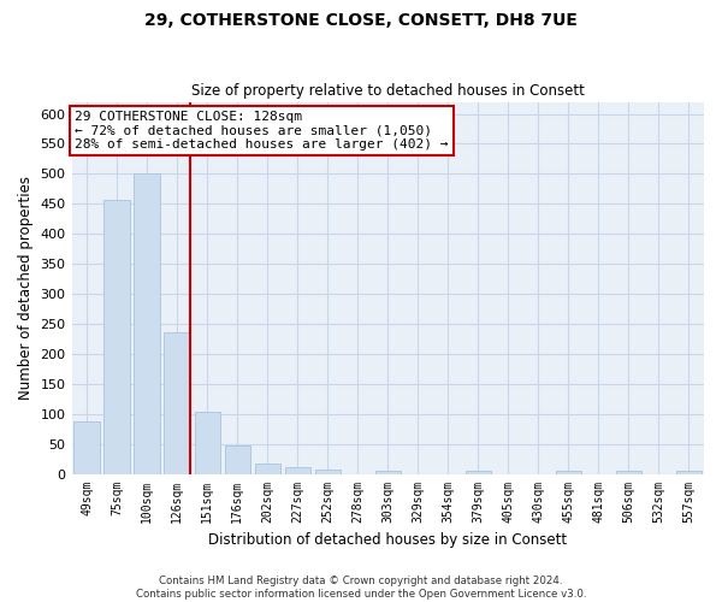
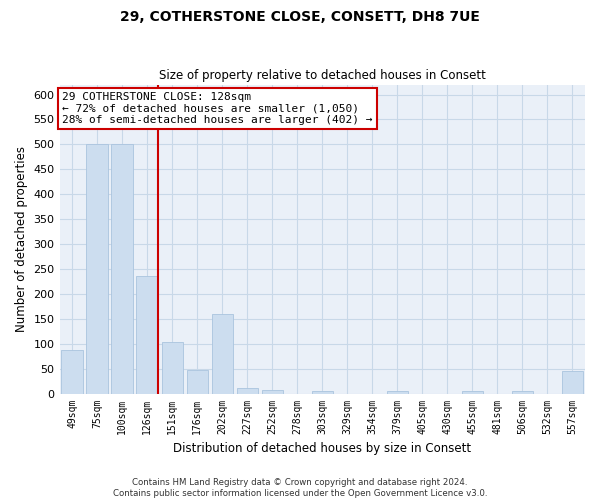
75sqm: 457 -> 500
202sqm: 18 -> 160
557sqm: 5 -> 45
